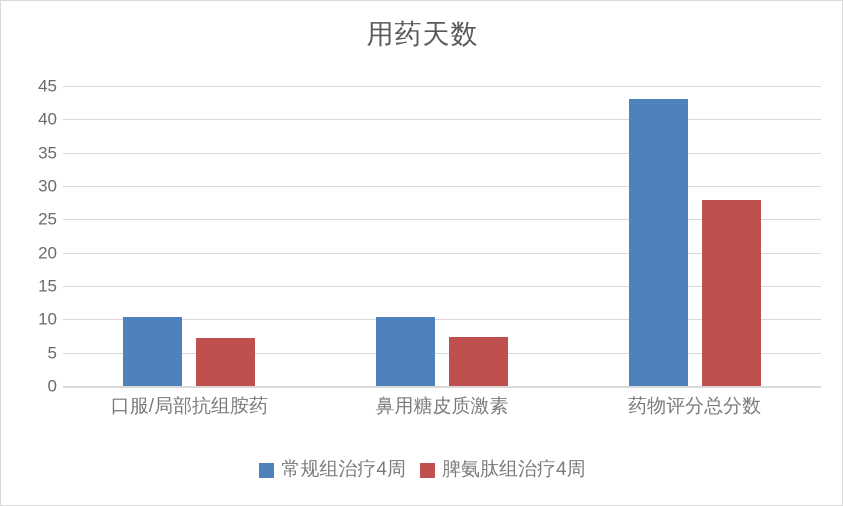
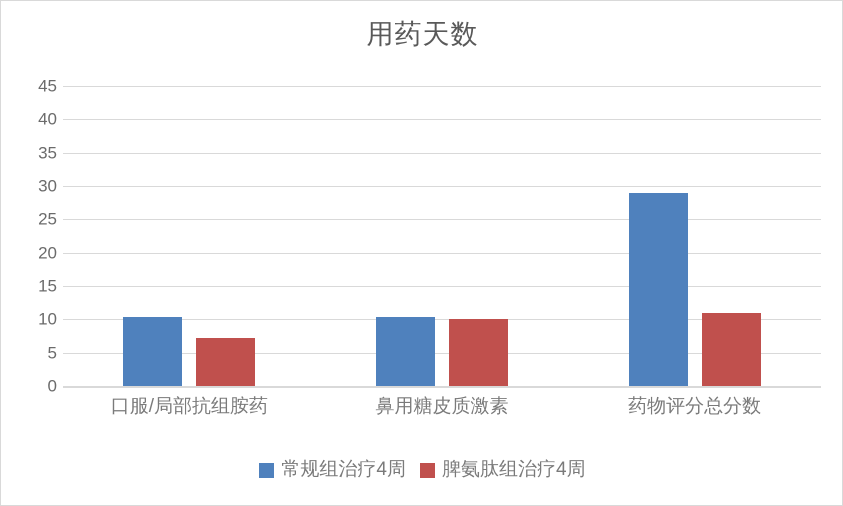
脾氨肽组治疗4周/鼻用糖皮质激素: 7 -> 10
常规组治疗4周/药物评分总分数: 43 -> 29
脾氨肽组治疗4周/药物评分总分数: 28 -> 11
